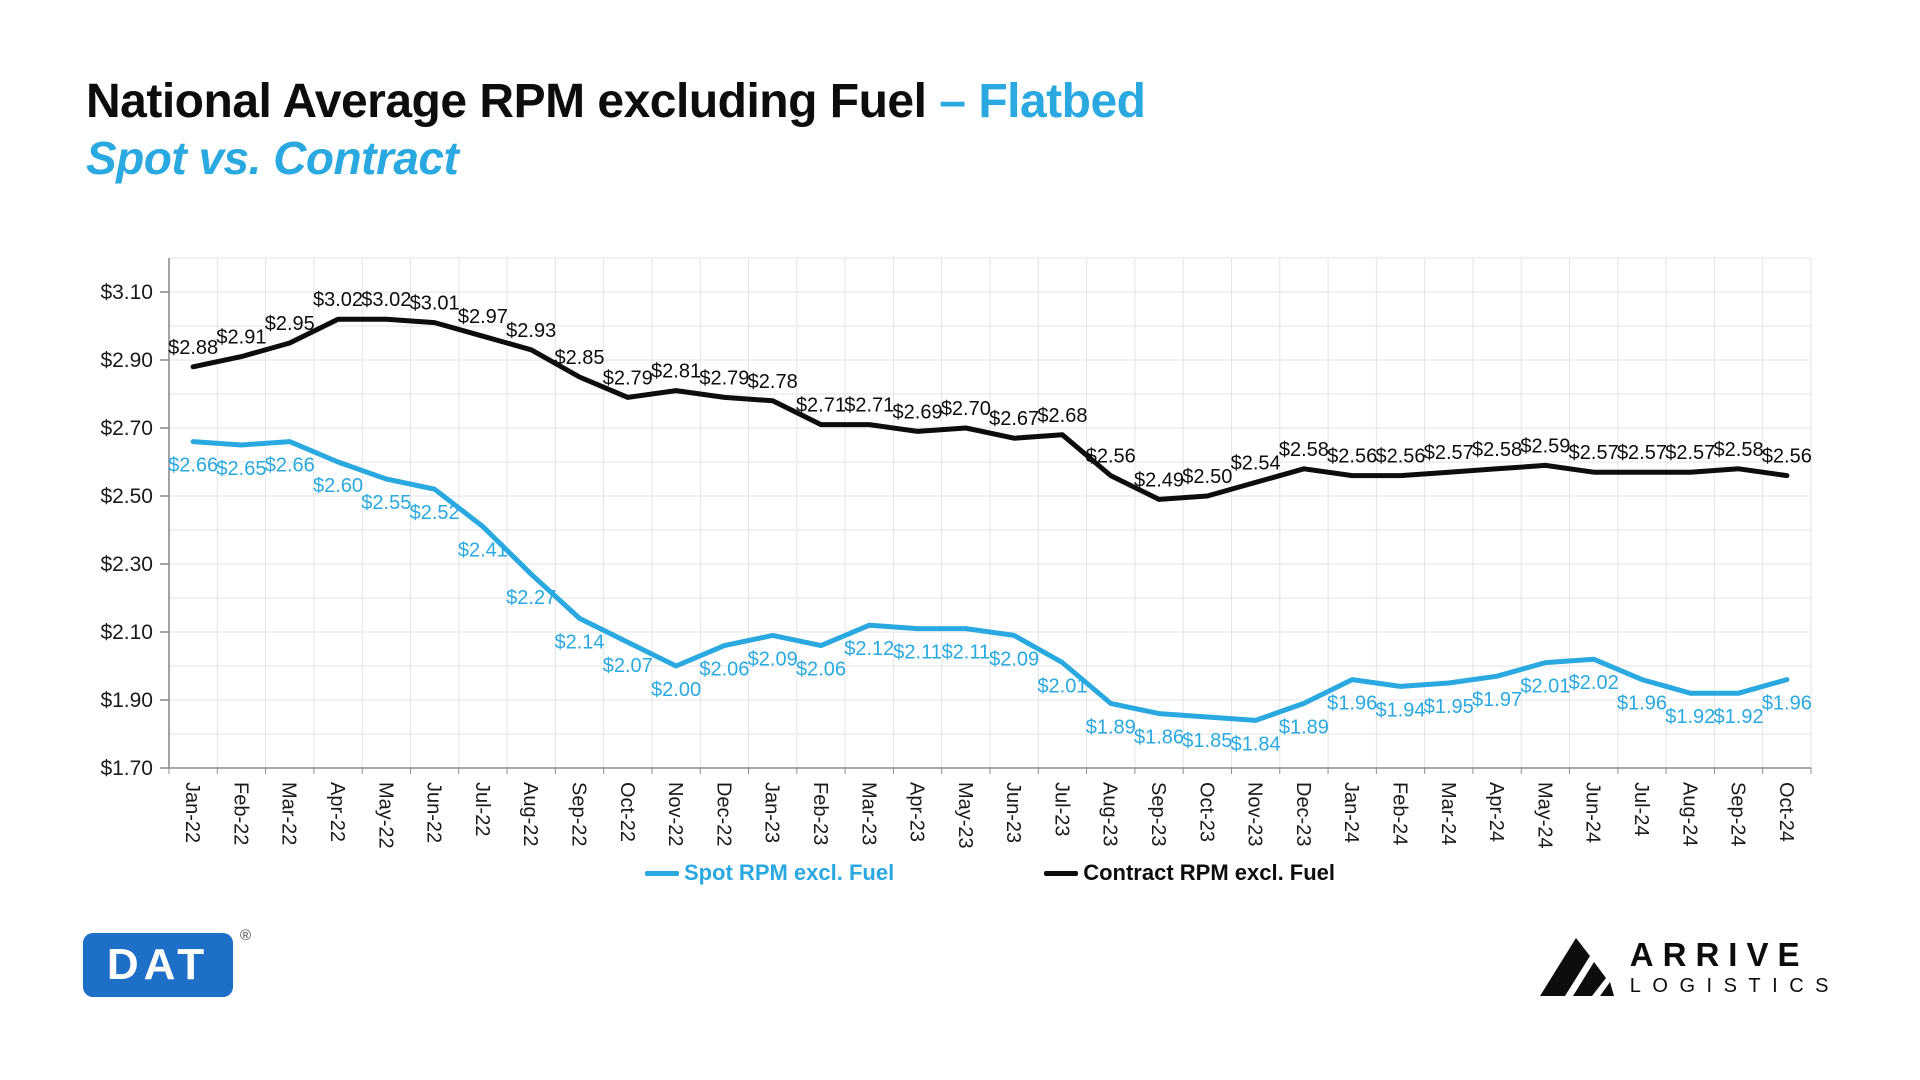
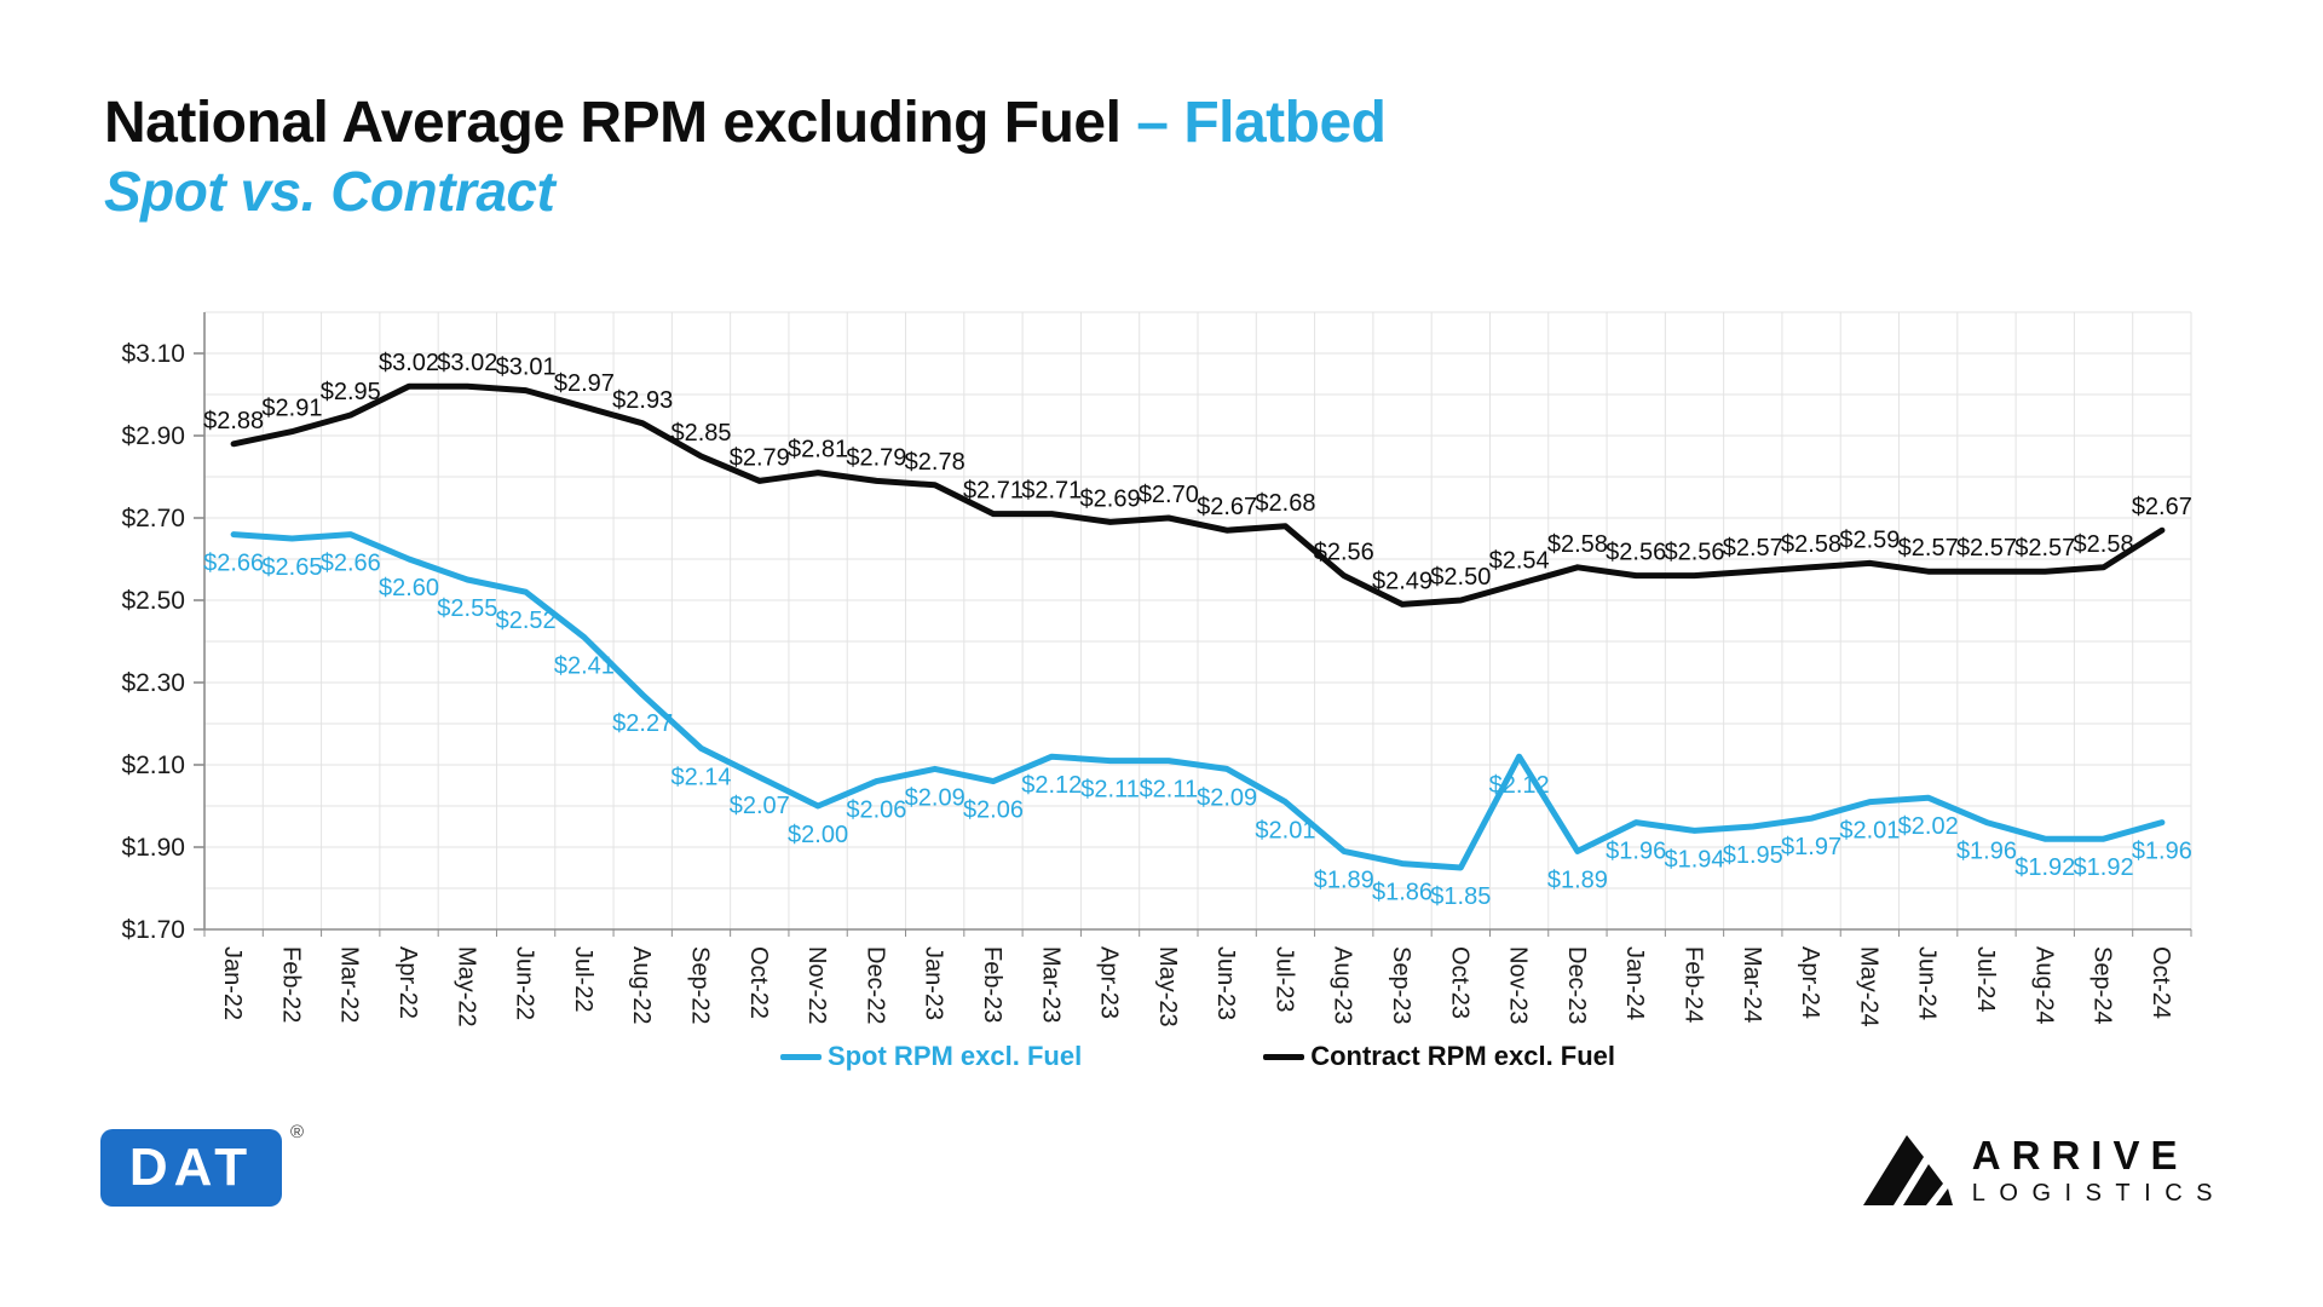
Spot RPM excl. Fuel/Nov-23: $1.84 -> $2.12
Contract RPM excl. Fuel/Oct-24: $2.56 -> $2.67
